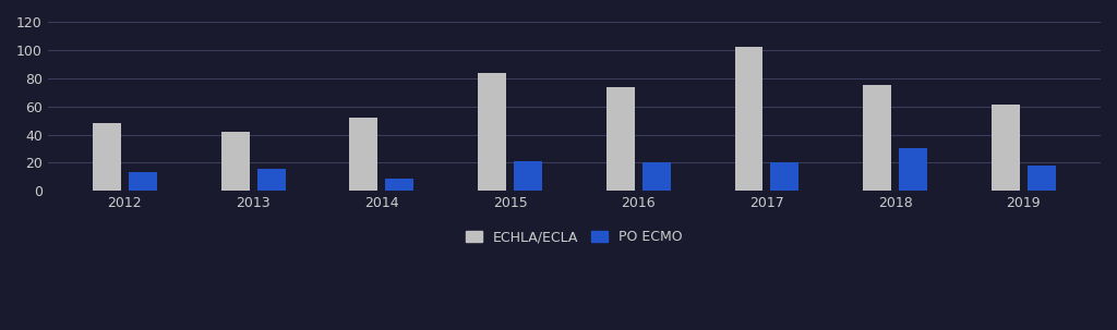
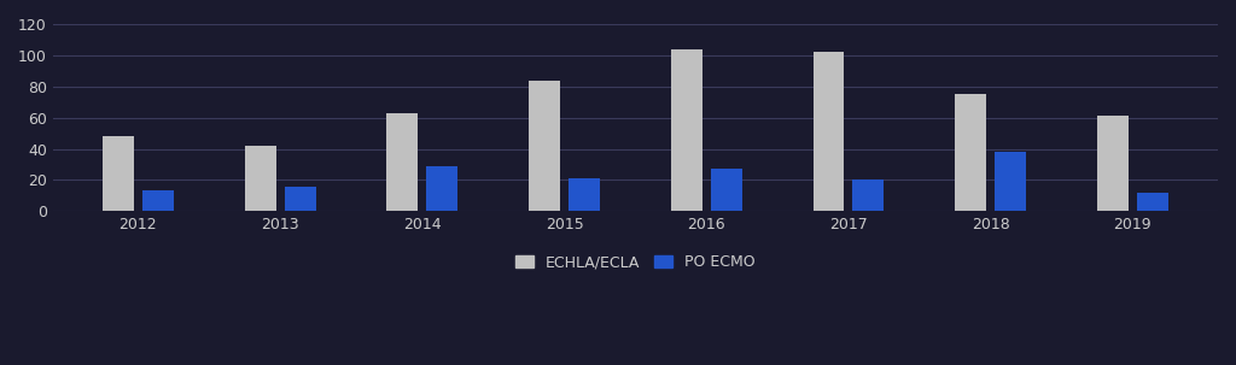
ECHLA/ECLA/2014: 52 -> 63
PO ECMO/2014: 9 -> 29
ECHLA/ECLA/2016: 74 -> 104
PO ECMO/2016: 20 -> 27
PO ECMO/2018: 30 -> 38
PO ECMO/2019: 18 -> 12
